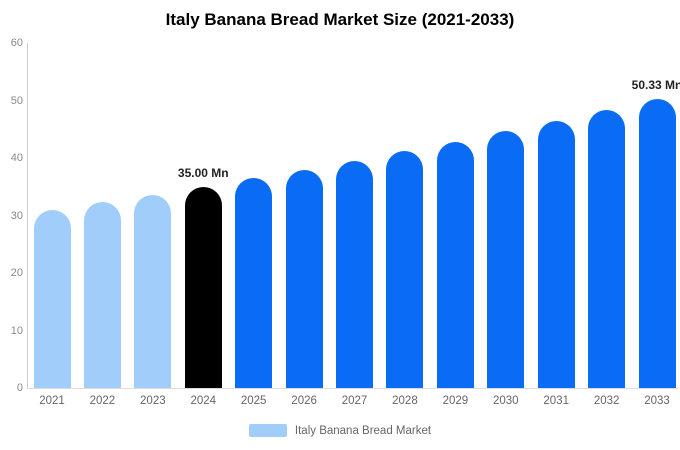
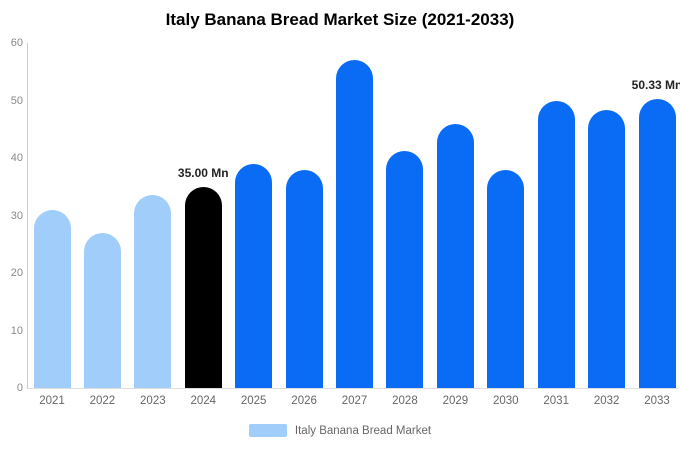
2022: 32 -> 27
2025: 36 -> 39
2027: 40 -> 57
2029: 43 -> 46
2030: 45 -> 38
2031: 46 -> 50
